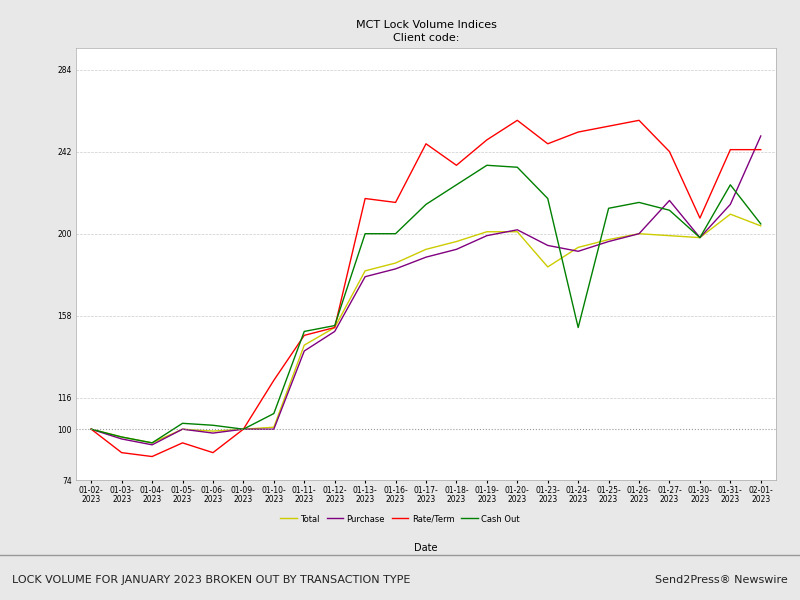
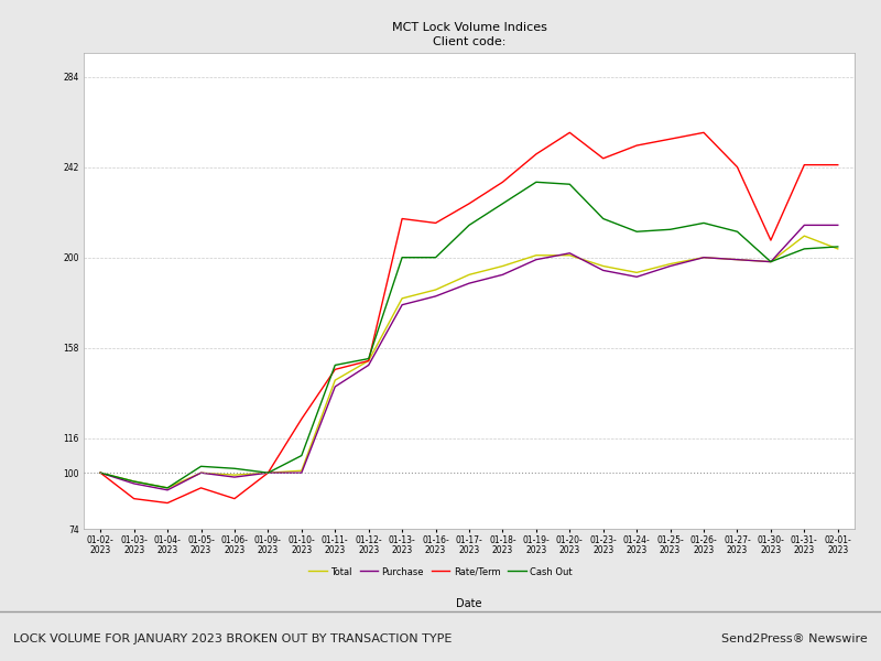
Rate/Term/01-17- 2023: 246 -> 225
Total/01-23- 2023: 183 -> 196
Cash Out/01-24- 2023: 152 -> 212
Purchase/01-27- 2023: 217 -> 199
Cash Out/01-31- 2023: 225 -> 204
Purchase/02-01- 2023: 250 -> 215
